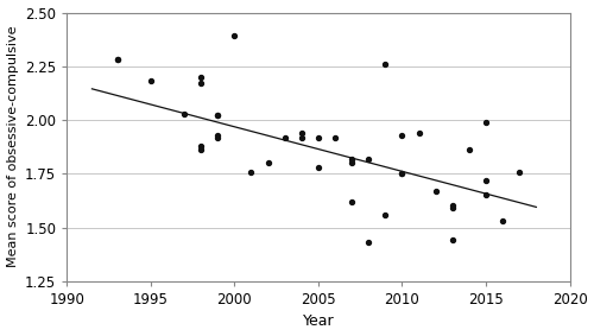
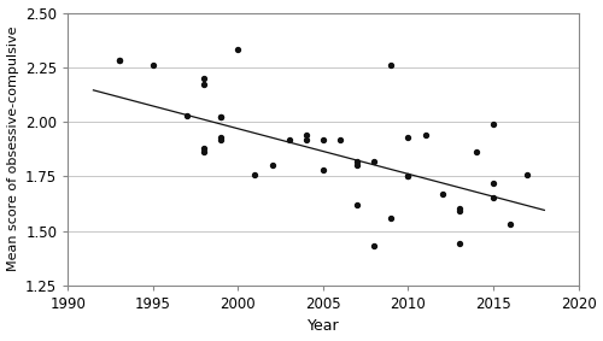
1995: 2.18 -> 2.26
2000: 2.39 -> 2.33
